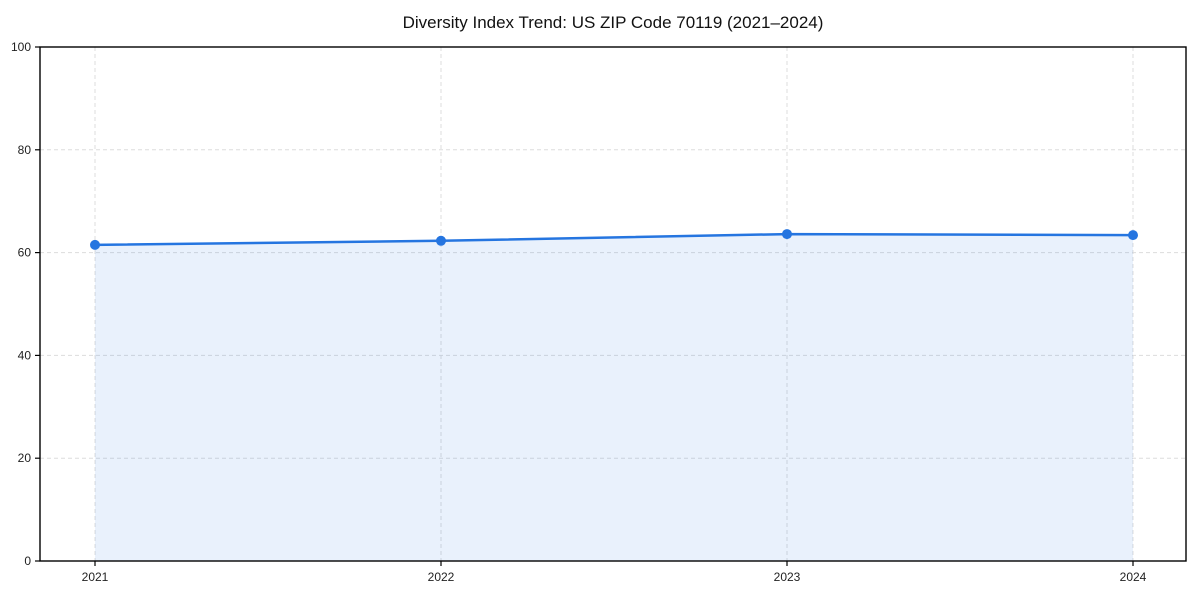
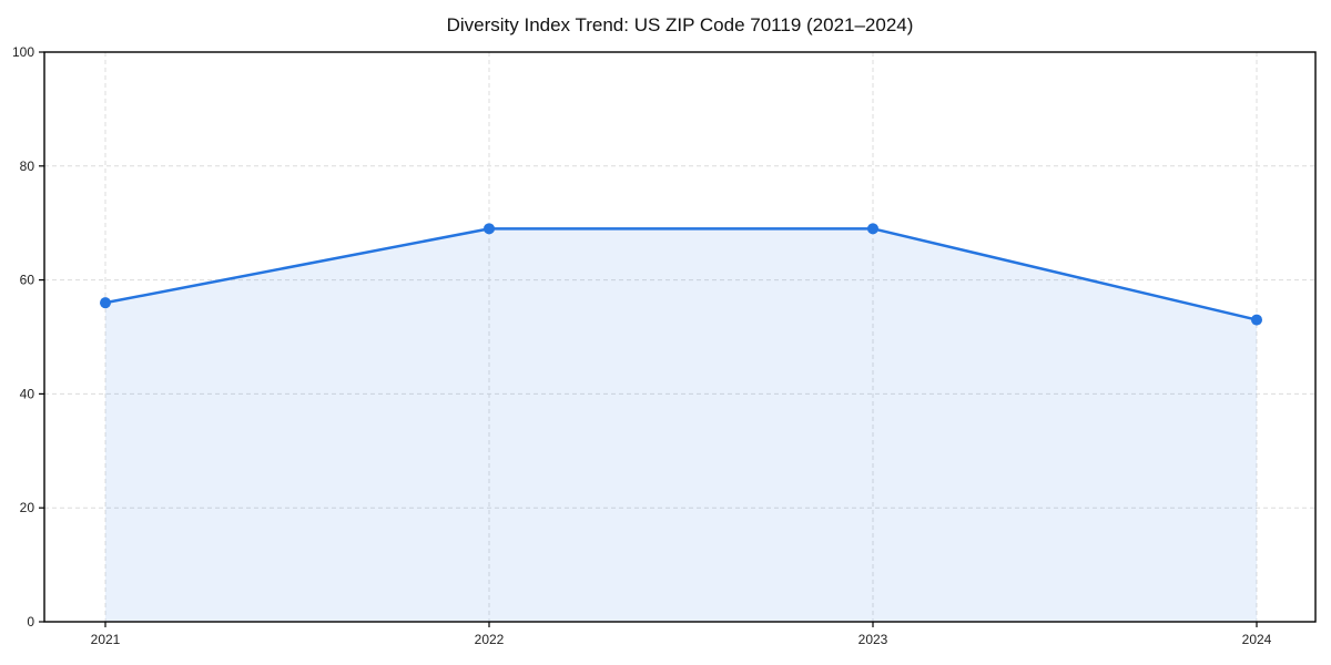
2021: 62 -> 56
2022: 62 -> 69
2023: 64 -> 69
2024: 63 -> 53
